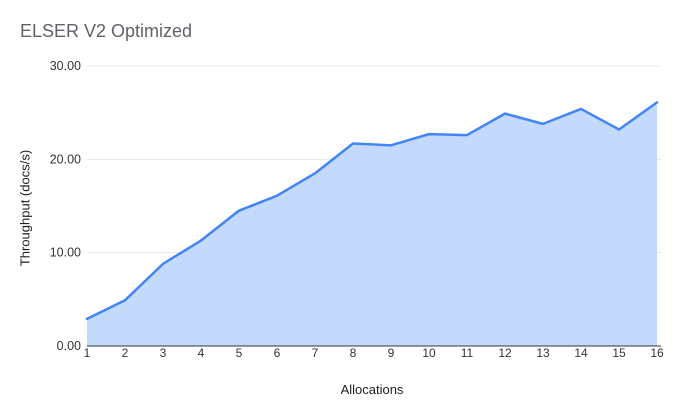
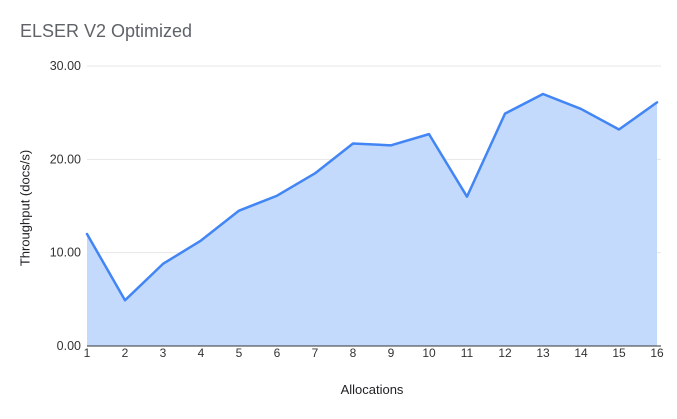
1: 3 -> 12
11: 23 -> 16
13: 24 -> 27
